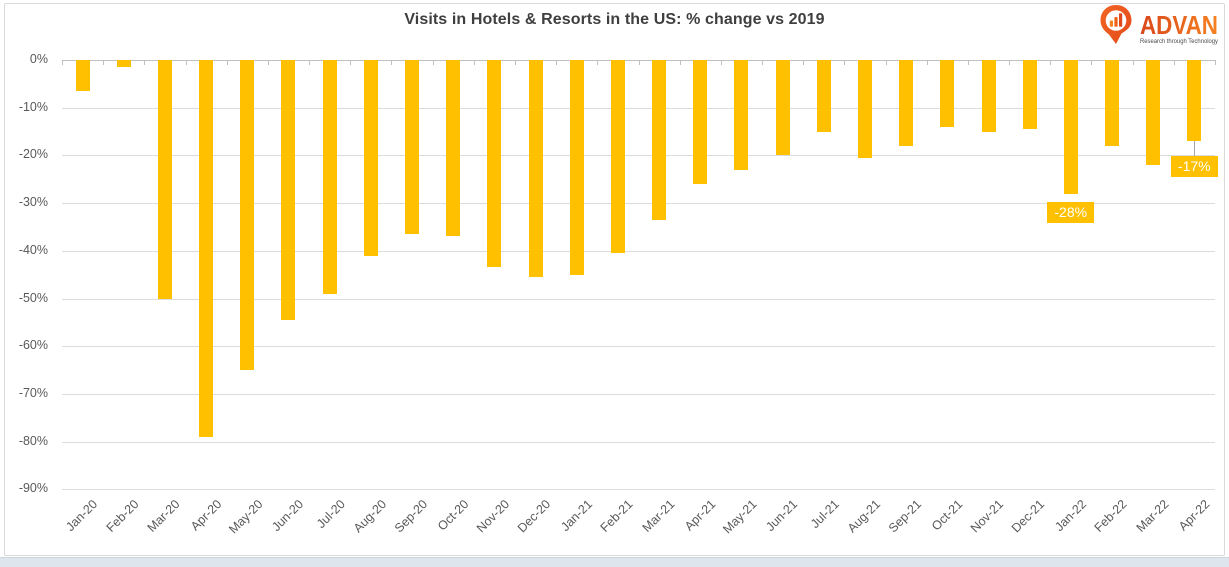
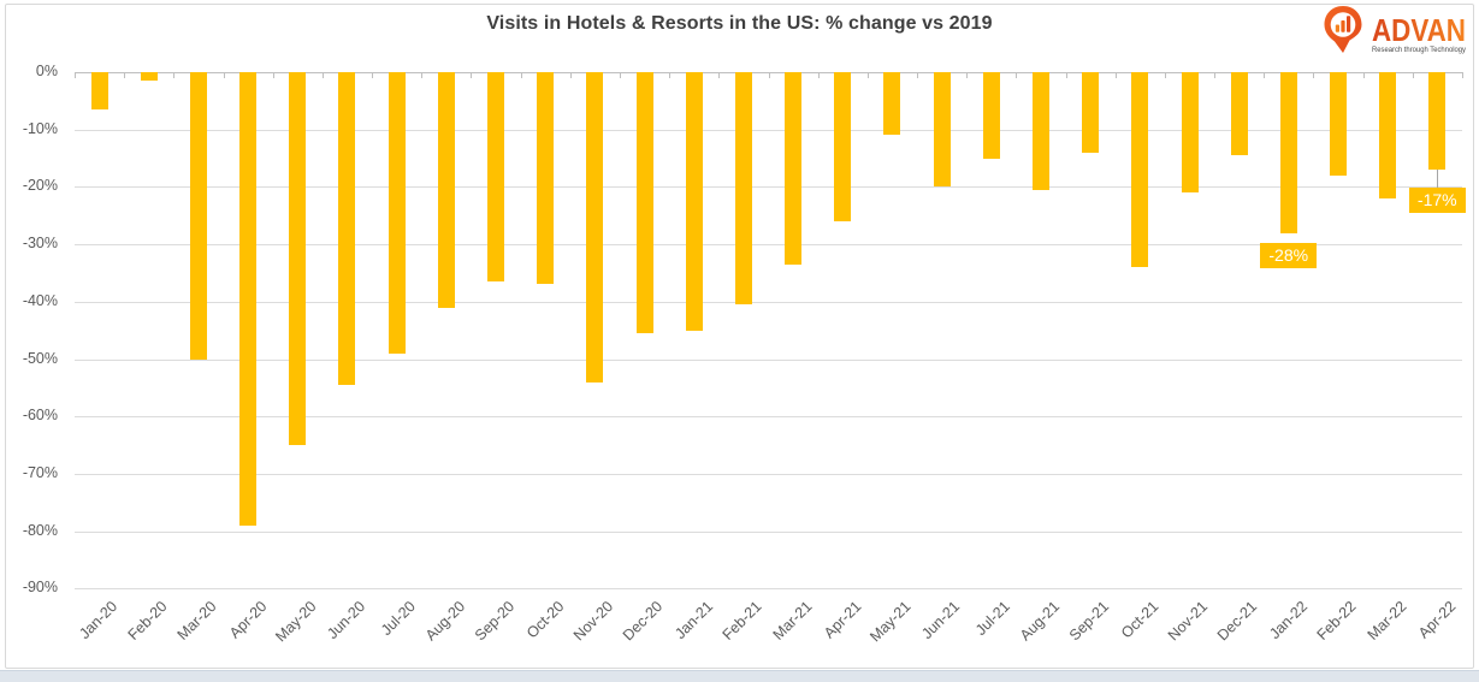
Nov-20: -44% -> -54%
May-21: -23% -> -11%
Sep-21: -18% -> -14%
Oct-21: -14% -> -34%
Nov-21: -15% -> -21%
